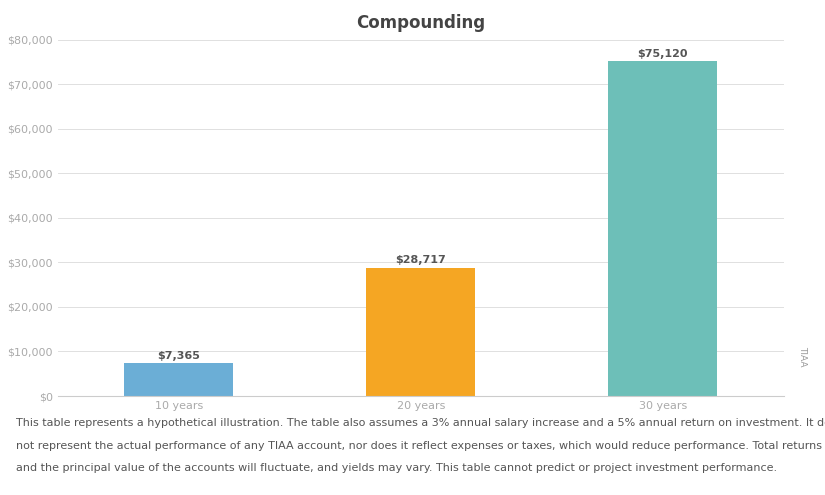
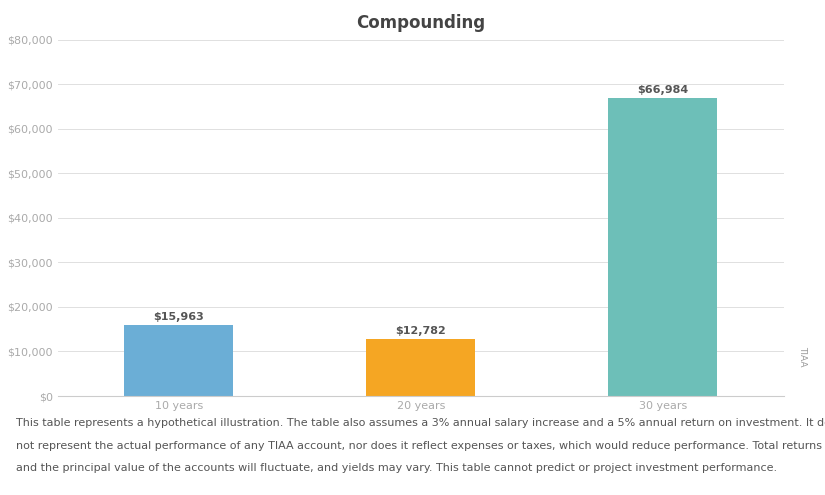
10 years: $7,365 -> $15,963
20 years: $28,717 -> $12,782
30 years: $75,120 -> $66,984
